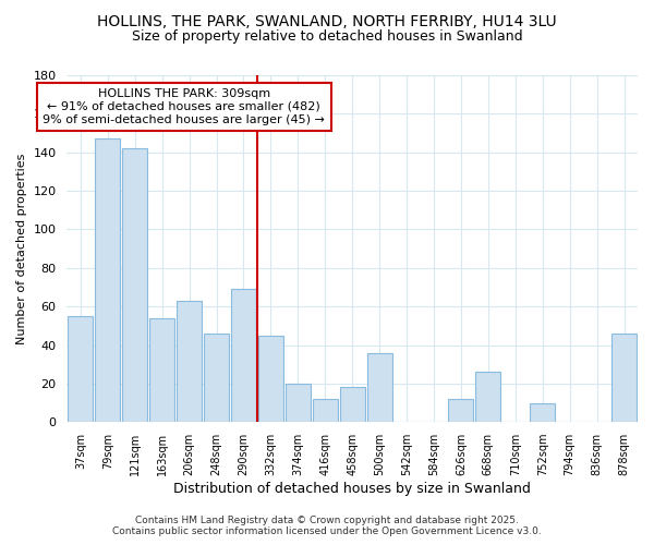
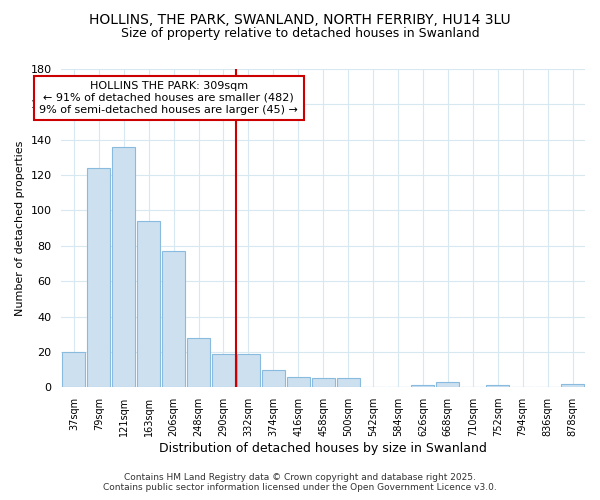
37sqm: 55 -> 20
79sqm: 147 -> 124
121sqm: 142 -> 136
163sqm: 54 -> 94
206sqm: 63 -> 77
248sqm: 46 -> 28
290sqm: 69 -> 19
332sqm: 45 -> 19
374sqm: 20 -> 10
416sqm: 12 -> 6
458sqm: 18 -> 5
500sqm: 36 -> 5
626sqm: 12 -> 1
668sqm: 26 -> 3
752sqm: 10 -> 1
878sqm: 46 -> 2
